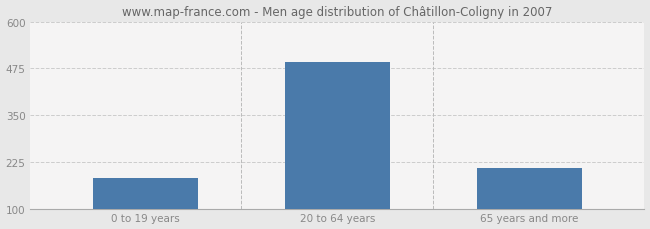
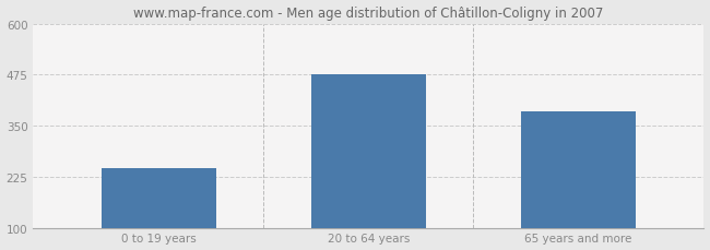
0 to 19 years: 182 -> 245
20 to 64 years: 491 -> 475
65 years and more: 208 -> 385
